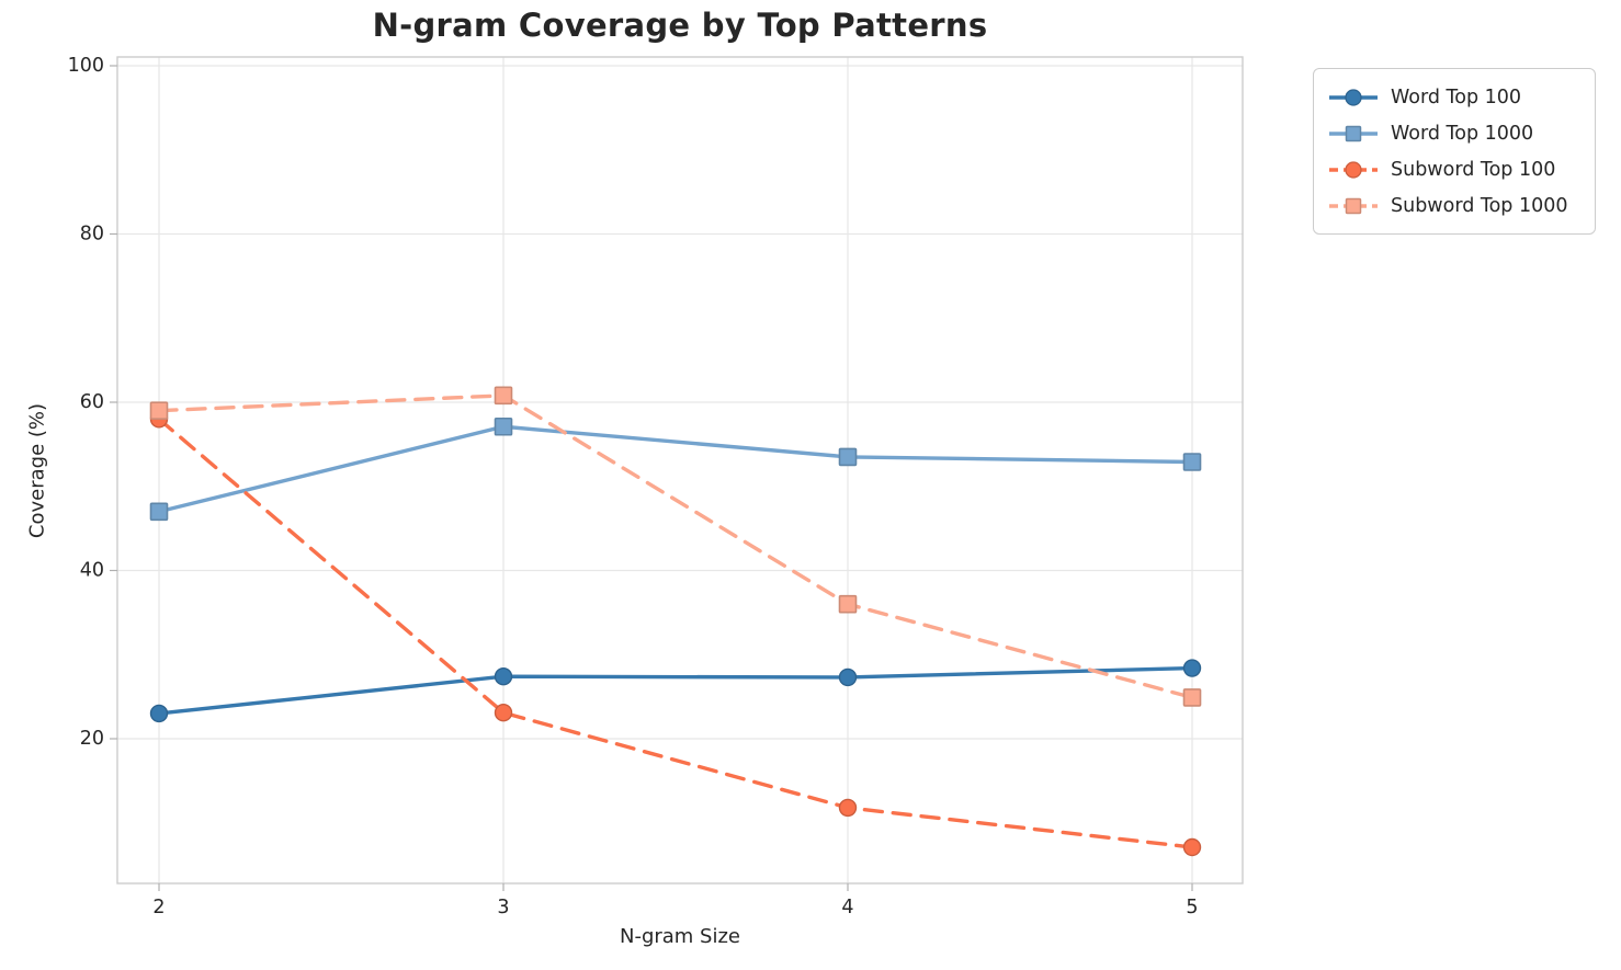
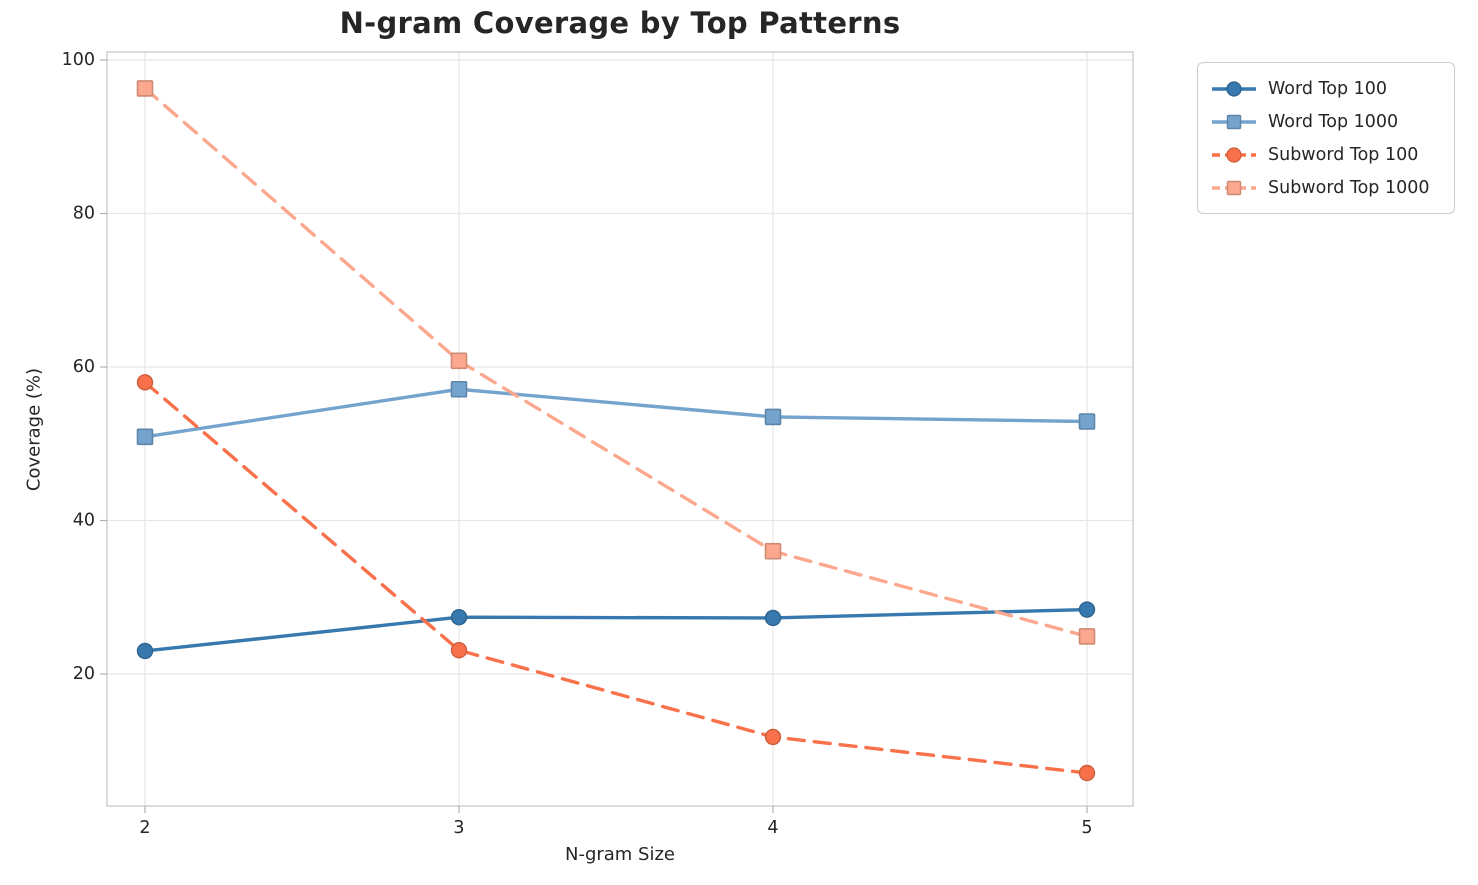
Word Top 1000/2: 47 -> 51
Subword Top 1000/2: 59 -> 96
